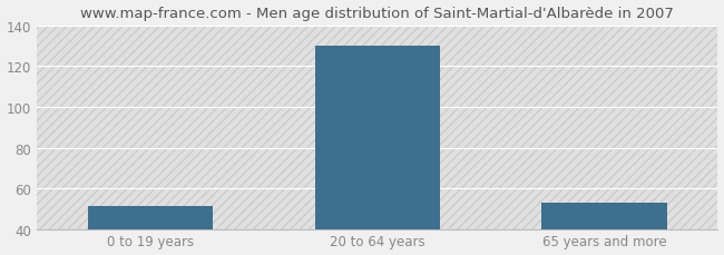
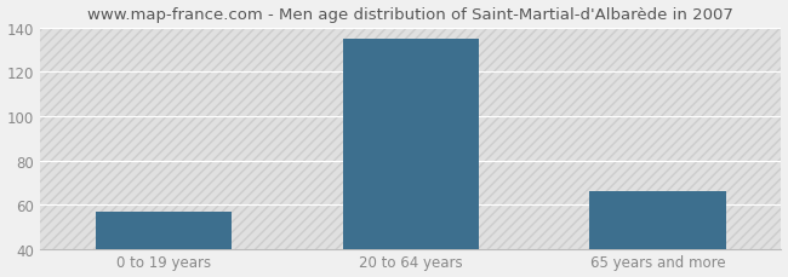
0 to 19 years: 51 -> 57
20 to 64 years: 130 -> 135
65 years and more: 53 -> 66
